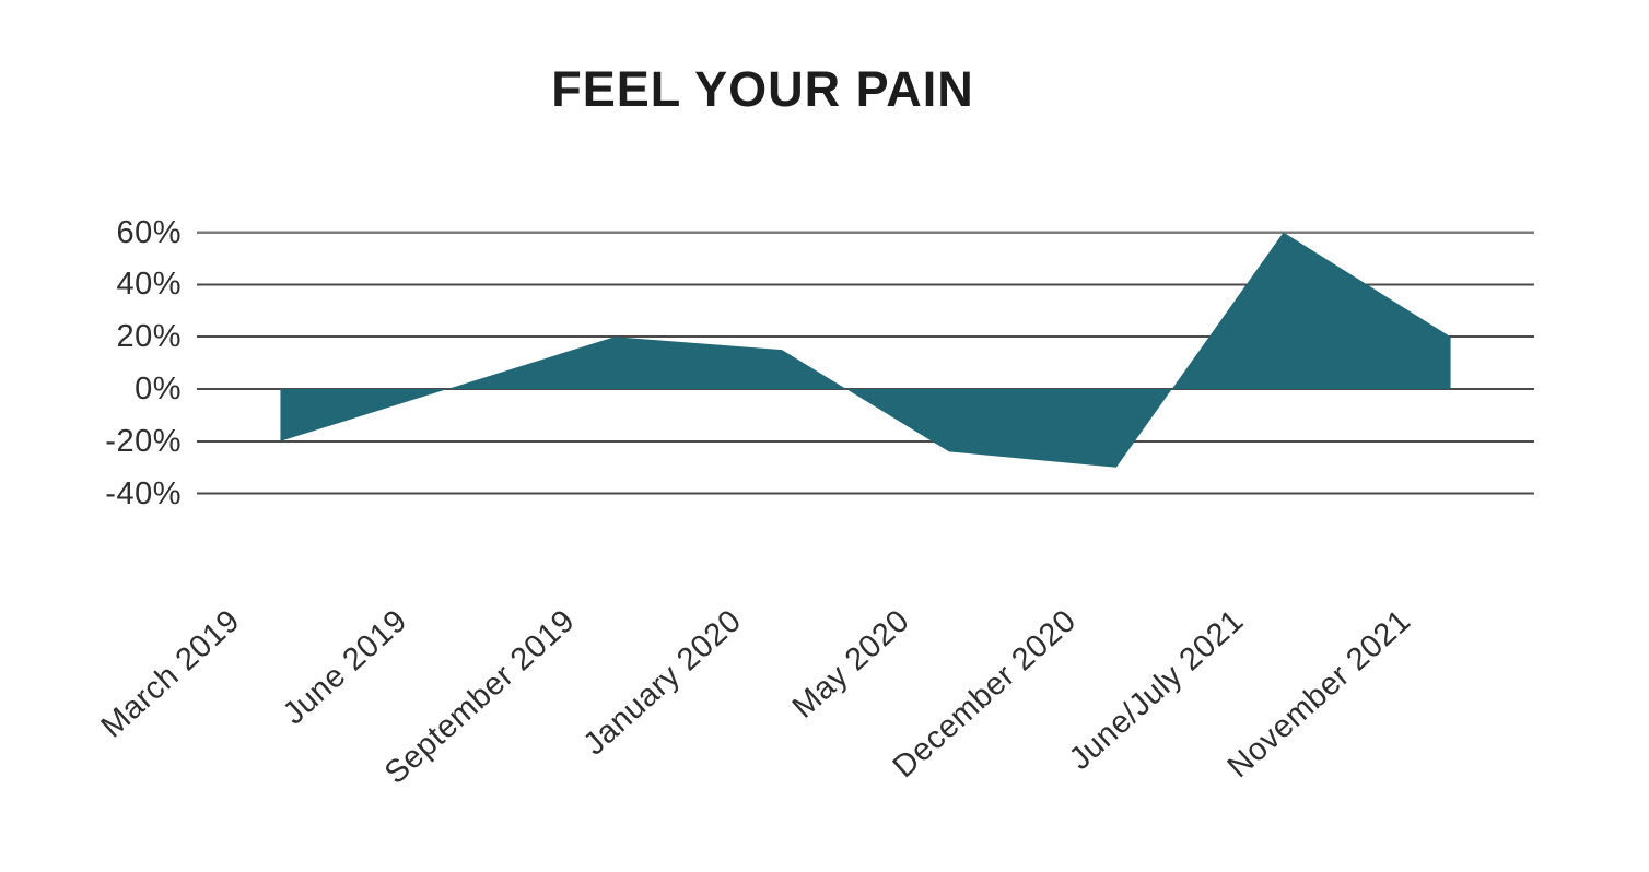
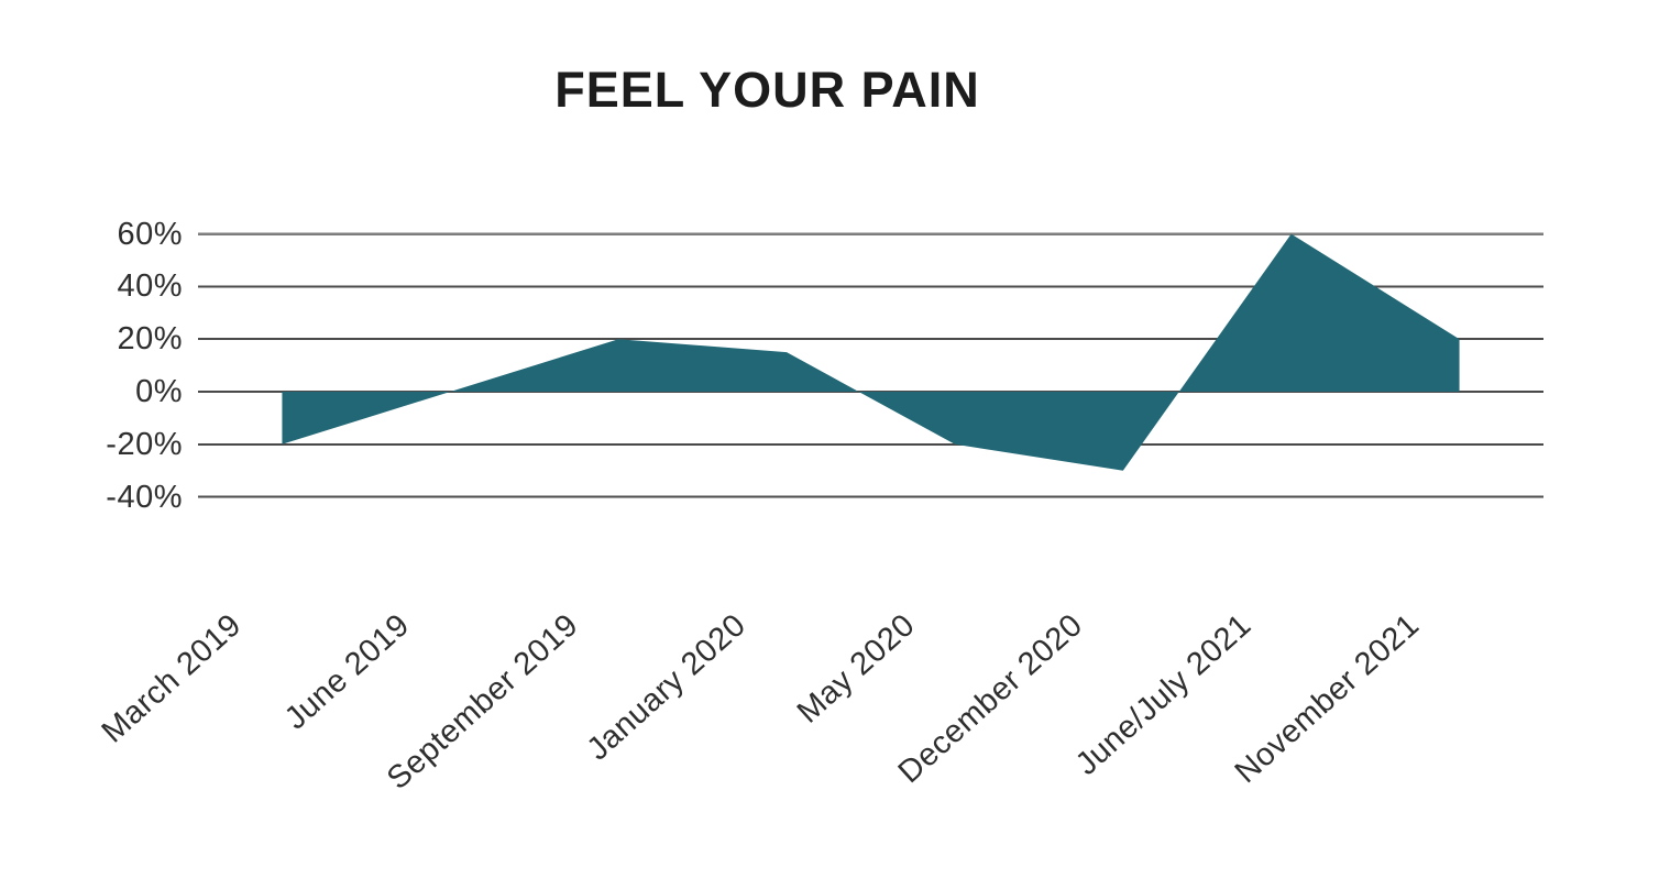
May 2020: -24% -> -20%
